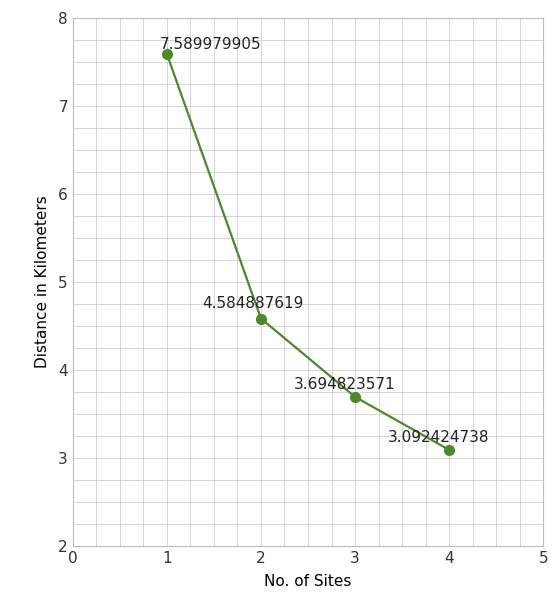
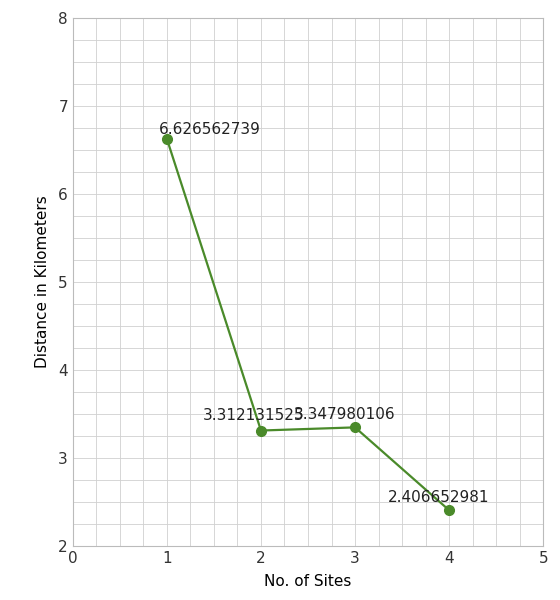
1: 7.589979905 -> 6.626562739
2: 4.584887619 -> 3.312131525
3: 3.694823571 -> 3.347980106
4: 3.092424738 -> 2.406652981
